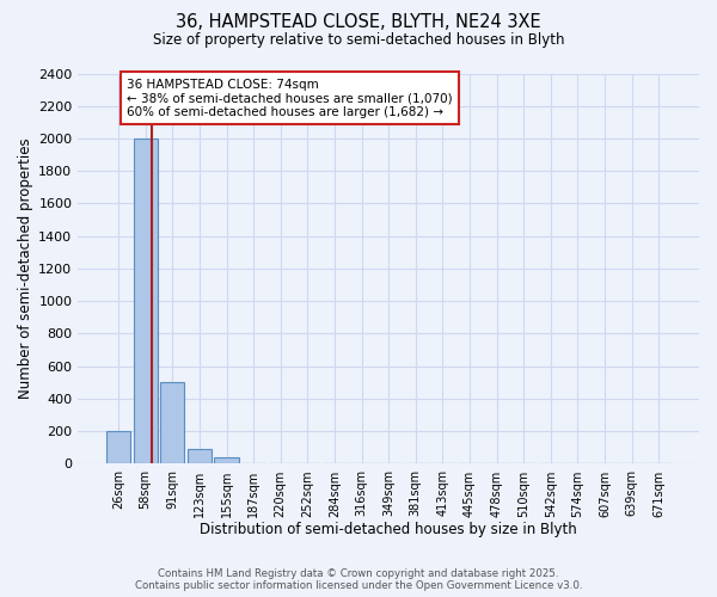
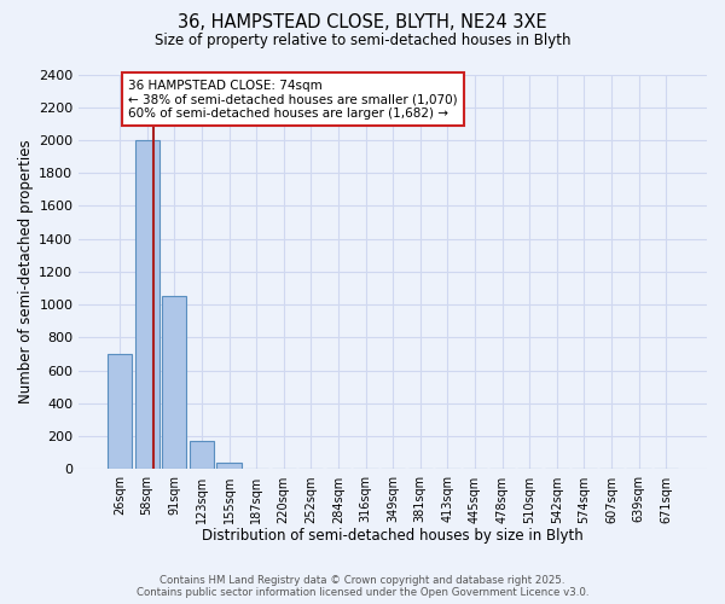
26sqm: 200 -> 700
91sqm: 500 -> 1050
123sqm: 90 -> 170
